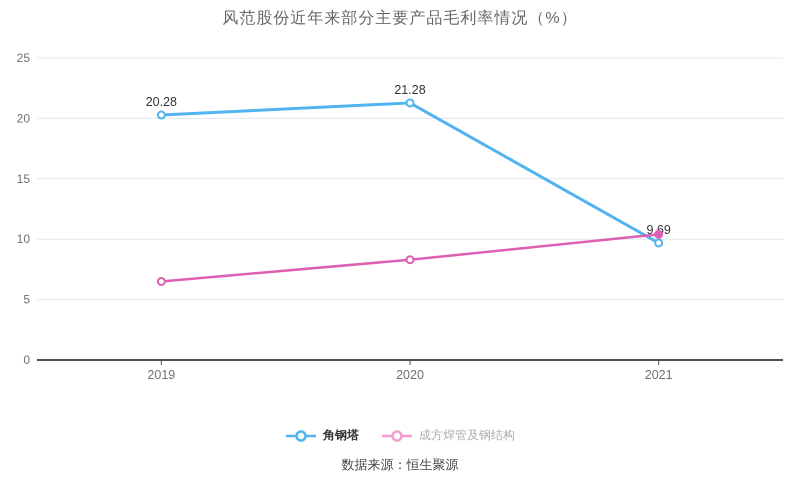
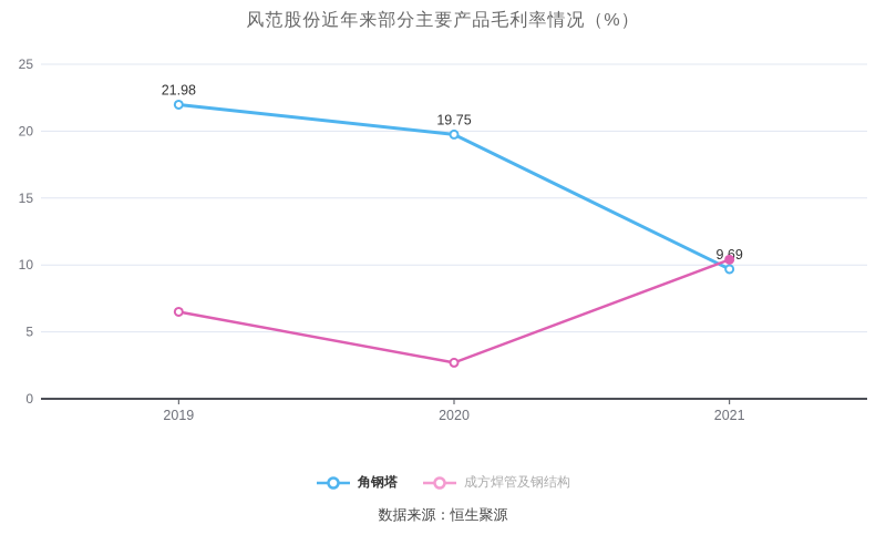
角钢塔/2019: 20.28 -> 21.98
角钢塔/2020: 21.28 -> 19.75
成方焊管及钢结构/2020: 8.3 -> 2.7
